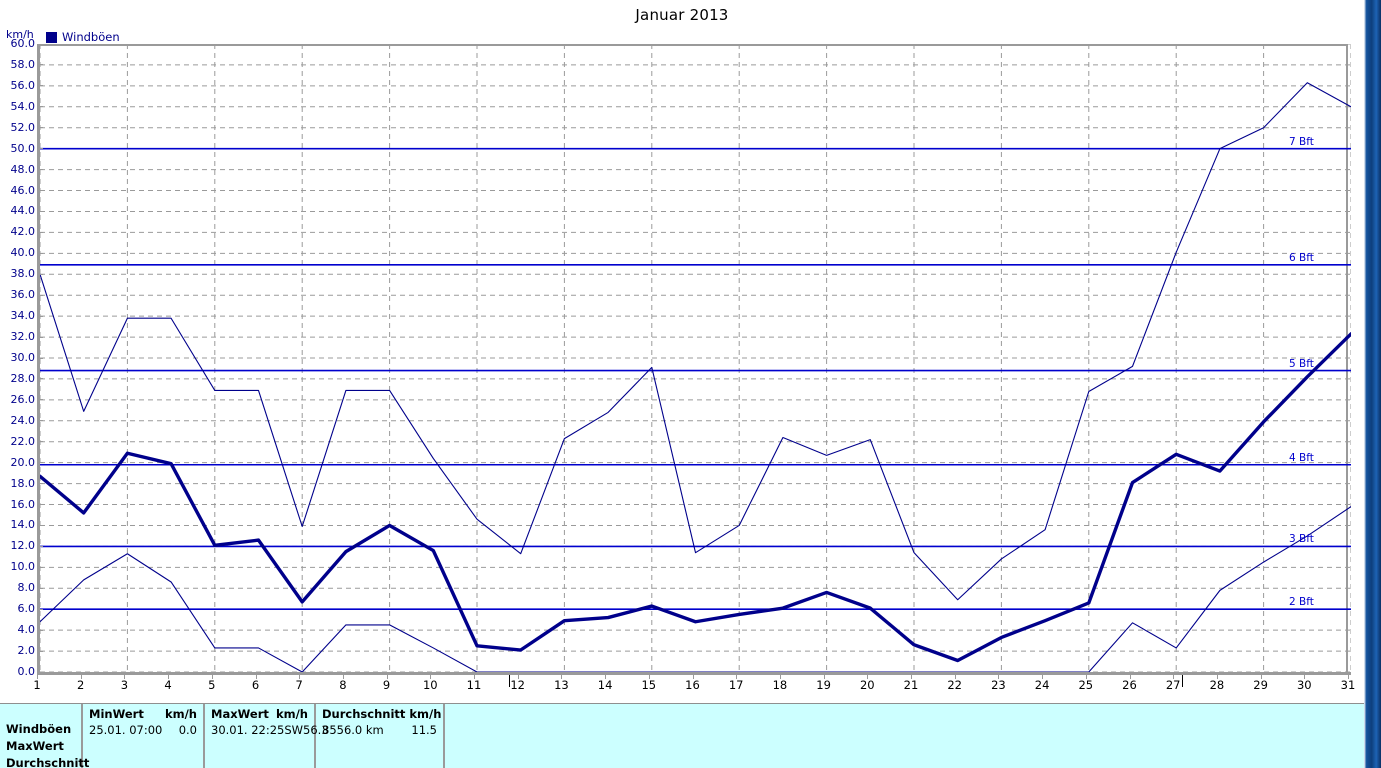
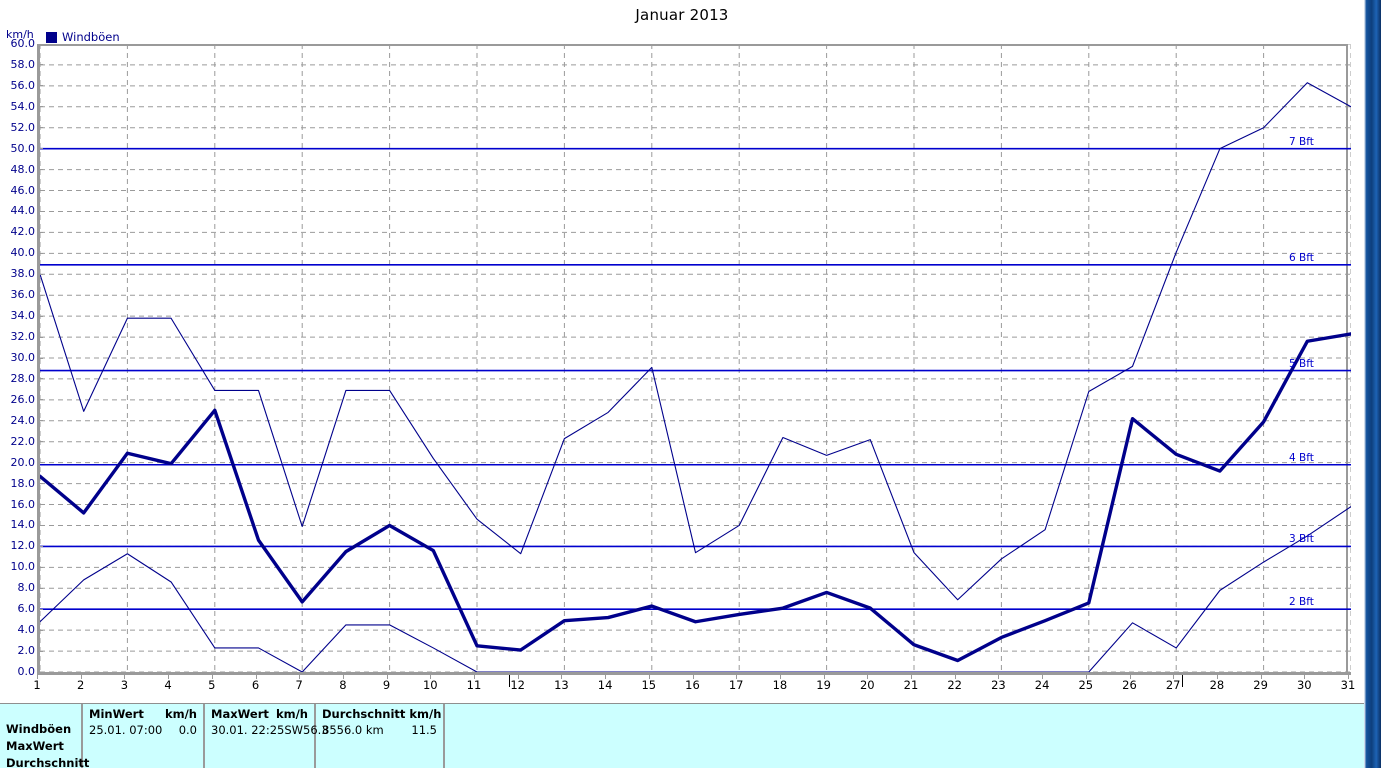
Durchschnitt/5: 12.1 -> 25.0
Durchschnitt/26: 18.1 -> 24.2
Durchschnitt/30: 28.2 -> 31.6
